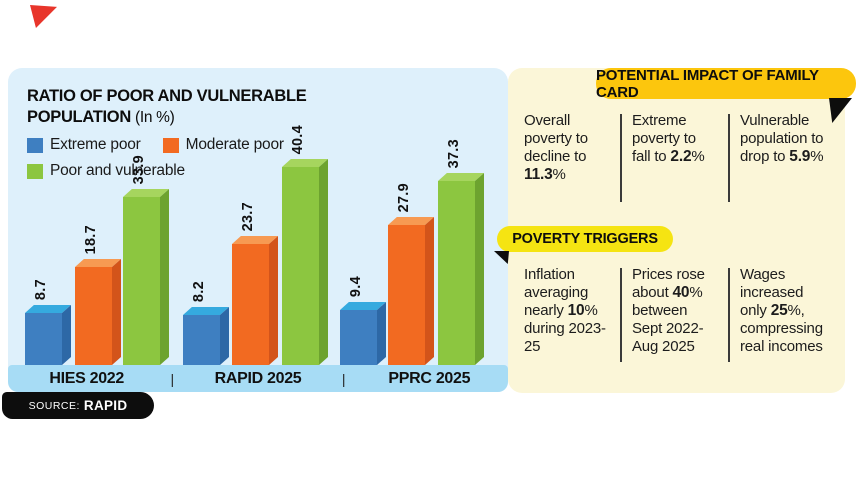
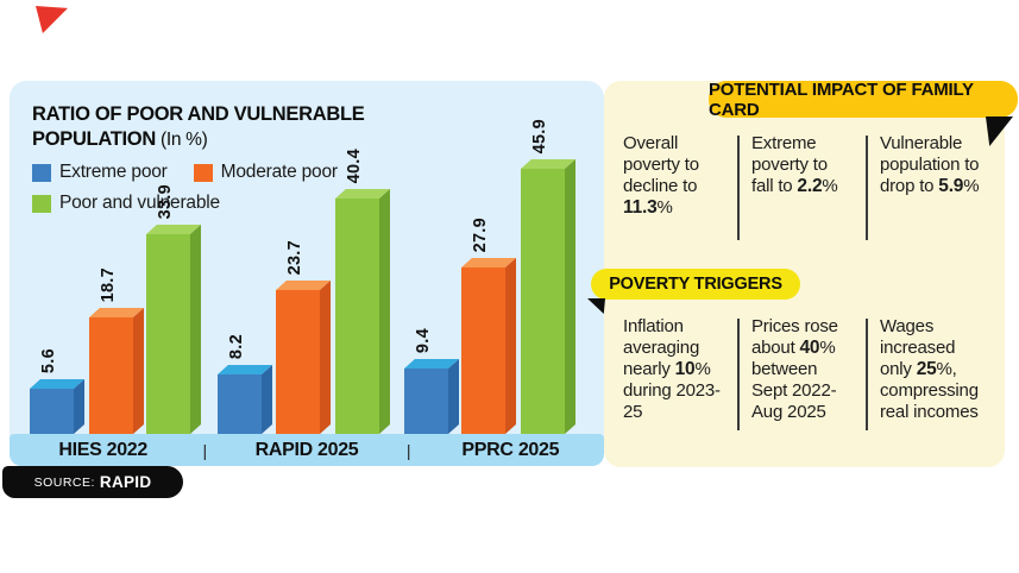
Extreme poor/HIES 2022: 8.7 -> 5.6
Poor and vulnerable/PPRC 2025: 37.3 -> 45.9
